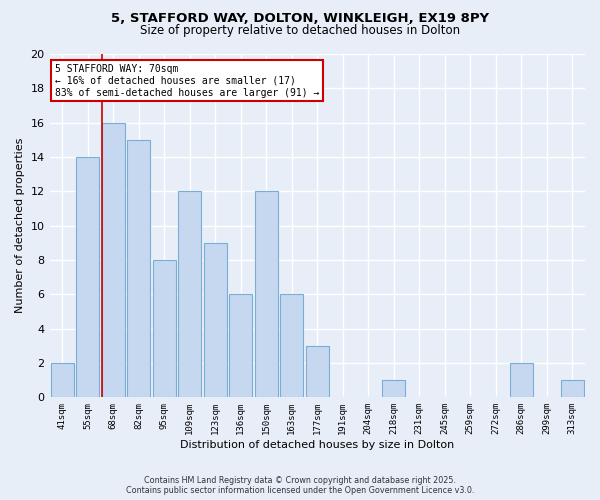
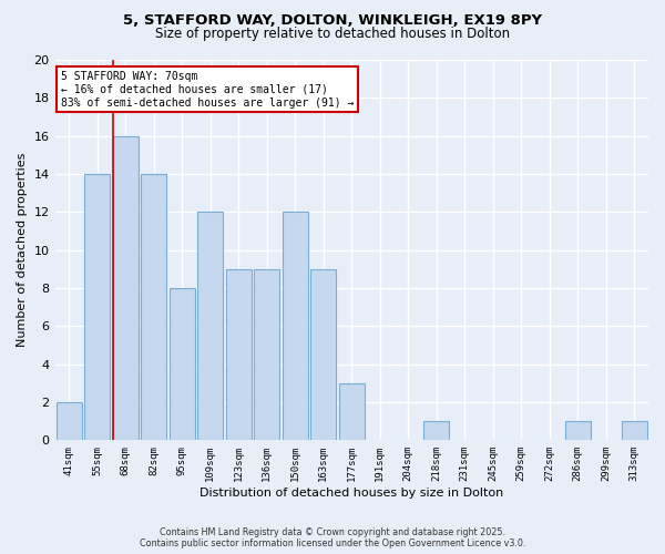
82sqm: 15 -> 14
136sqm: 6 -> 9
163sqm: 6 -> 9
286sqm: 2 -> 1
